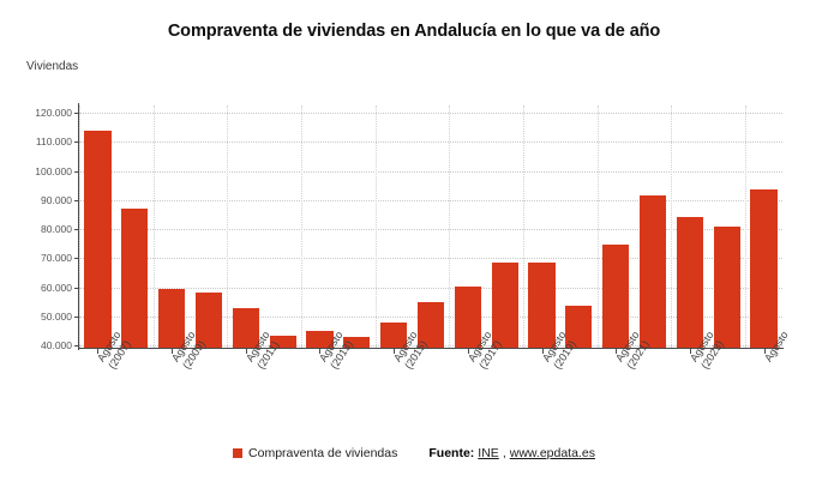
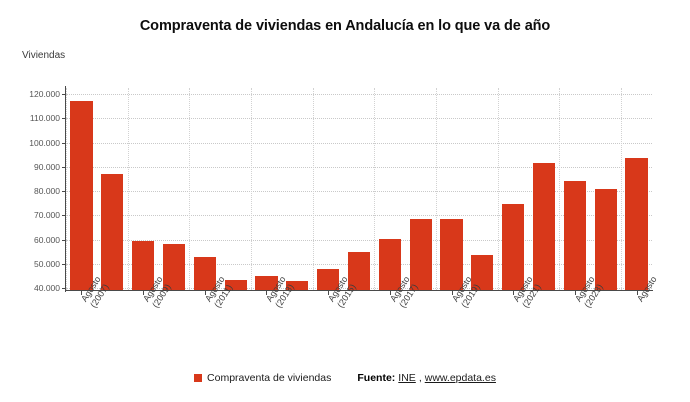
Agosto (2007): 114000 -> 117000
